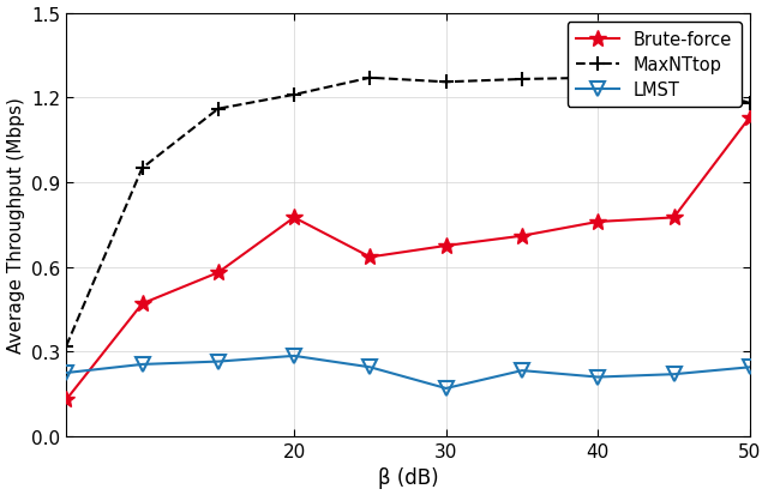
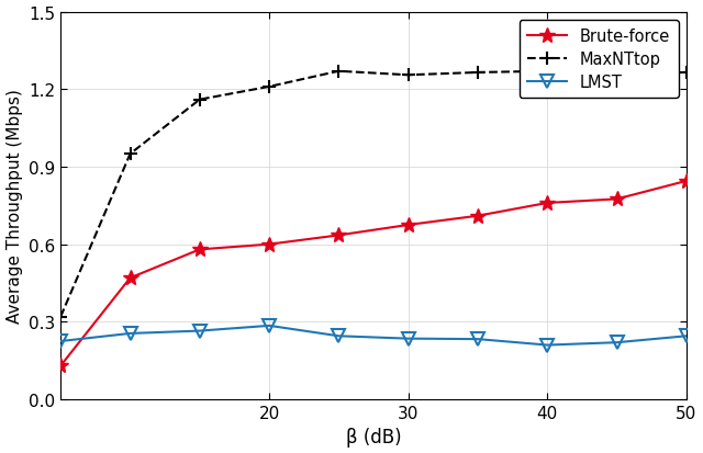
Brute-force/20: 0.775 -> 0.600
LMST/30: 0.170 -> 0.235
Brute-force/50: 1.130 -> 0.845
MaxNTtop/50: 1.180 -> 1.265
